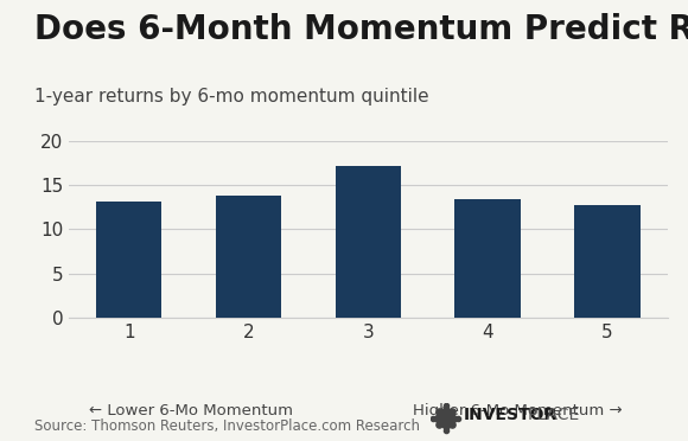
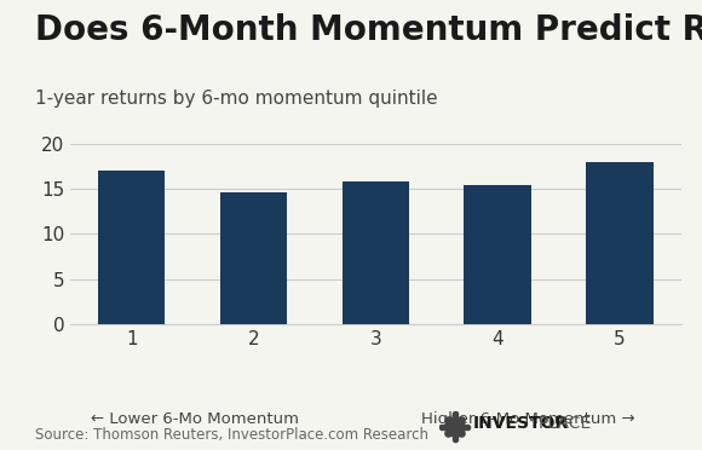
1: 13.2 -> 17.0
2: 13.8 -> 14.6
3: 17.2 -> 15.9
4: 13.4 -> 15.4
5: 12.8 -> 18.0
